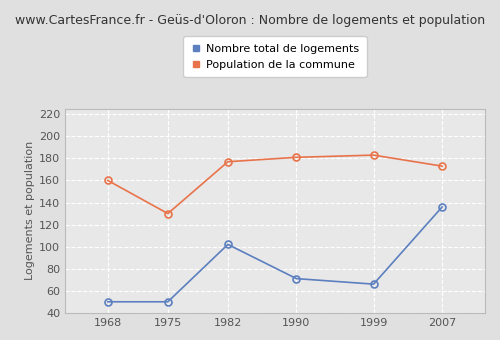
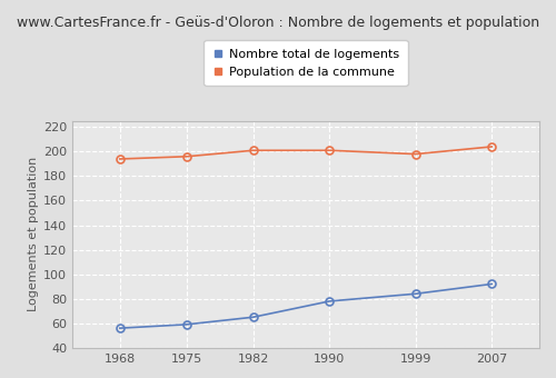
Nombre total de logements/1968: 50 -> 56
Population de la commune/1968: 160 -> 194
Nombre total de logements/1975: 50 -> 59
Population de la commune/1975: 130 -> 196
Nombre total de logements/1982: 102 -> 65
Population de la commune/1982: 177 -> 201
Nombre total de logements/1990: 71 -> 78
Population de la commune/1990: 181 -> 201
Nombre total de logements/1999: 66 -> 84
Population de la commune/1999: 183 -> 198
Nombre total de logements/2007: 136 -> 92
Population de la commune/2007: 173 -> 204
